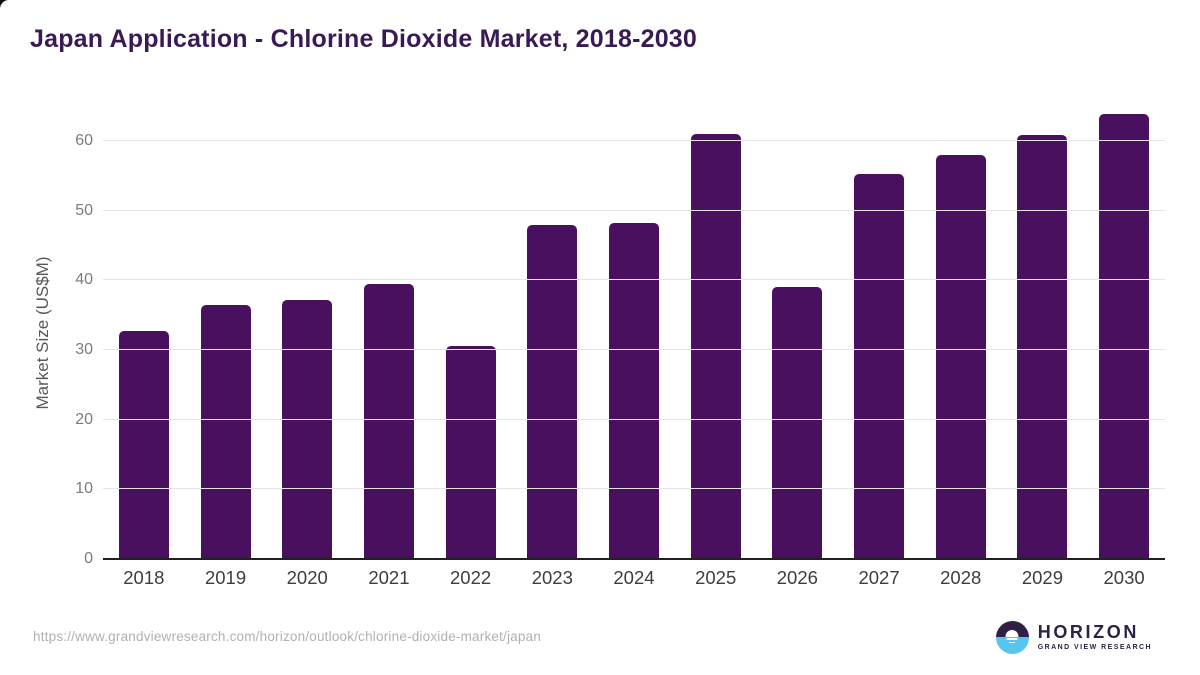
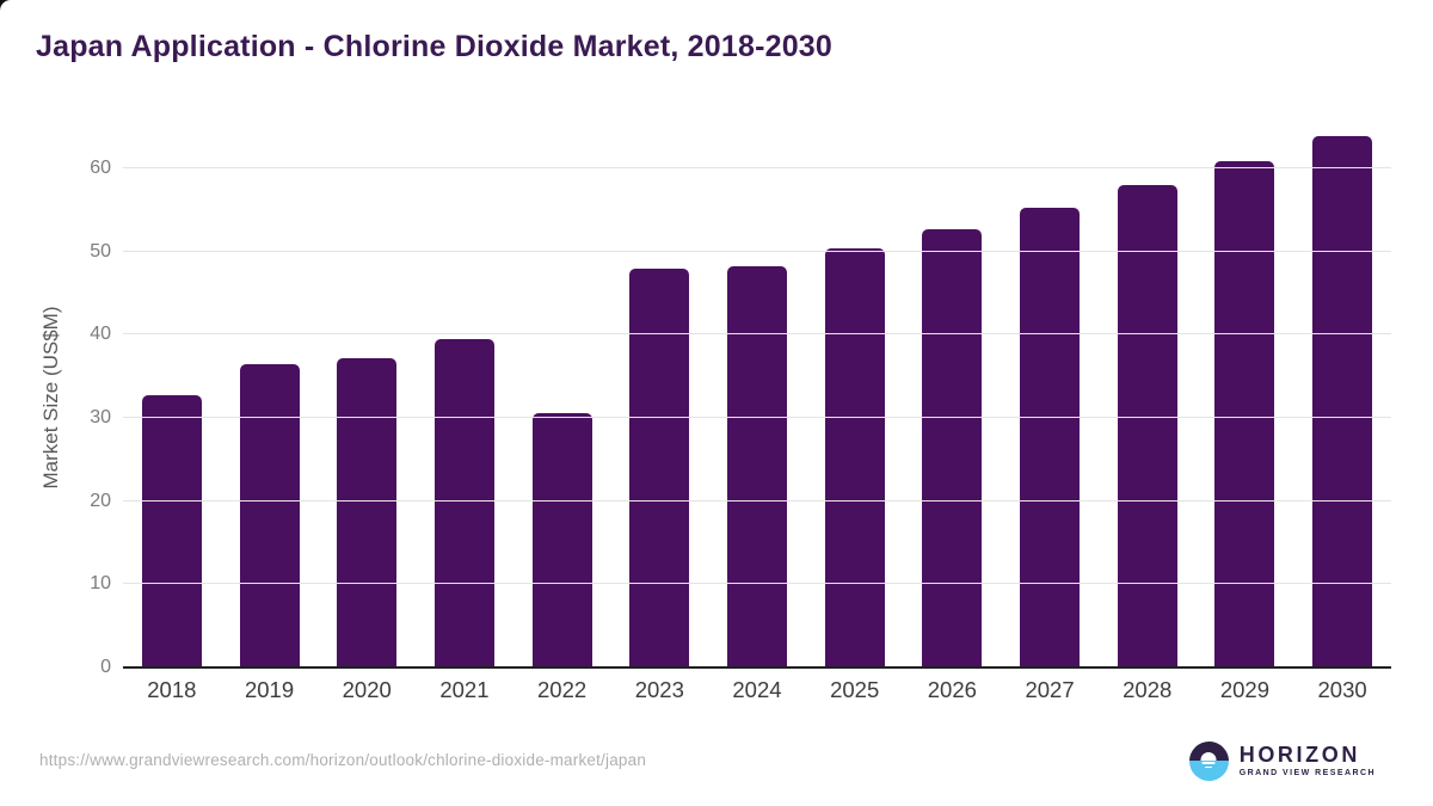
2025: 61 -> 50
2026: 39 -> 53
